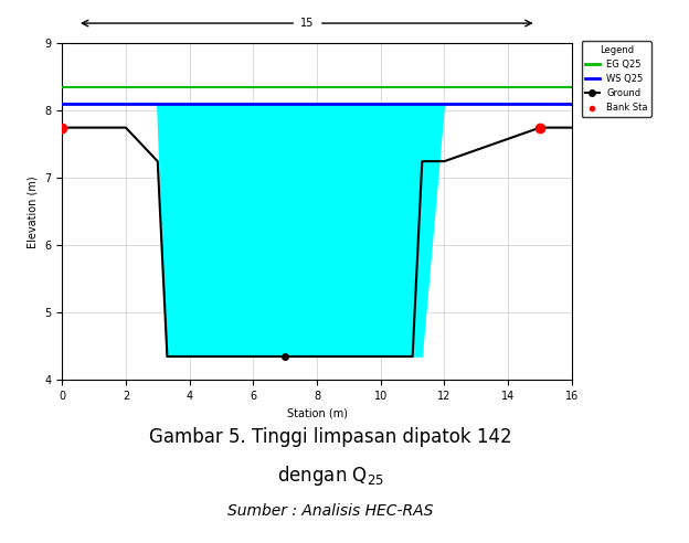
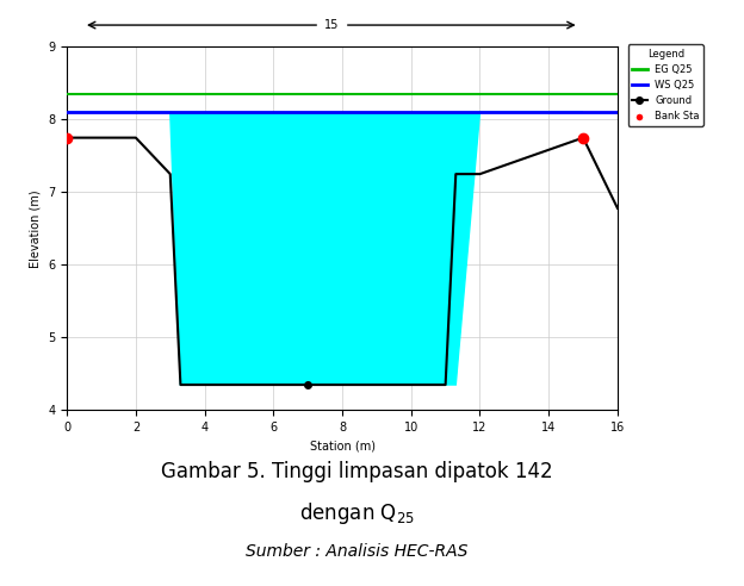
16: 7.75 -> 6.78
